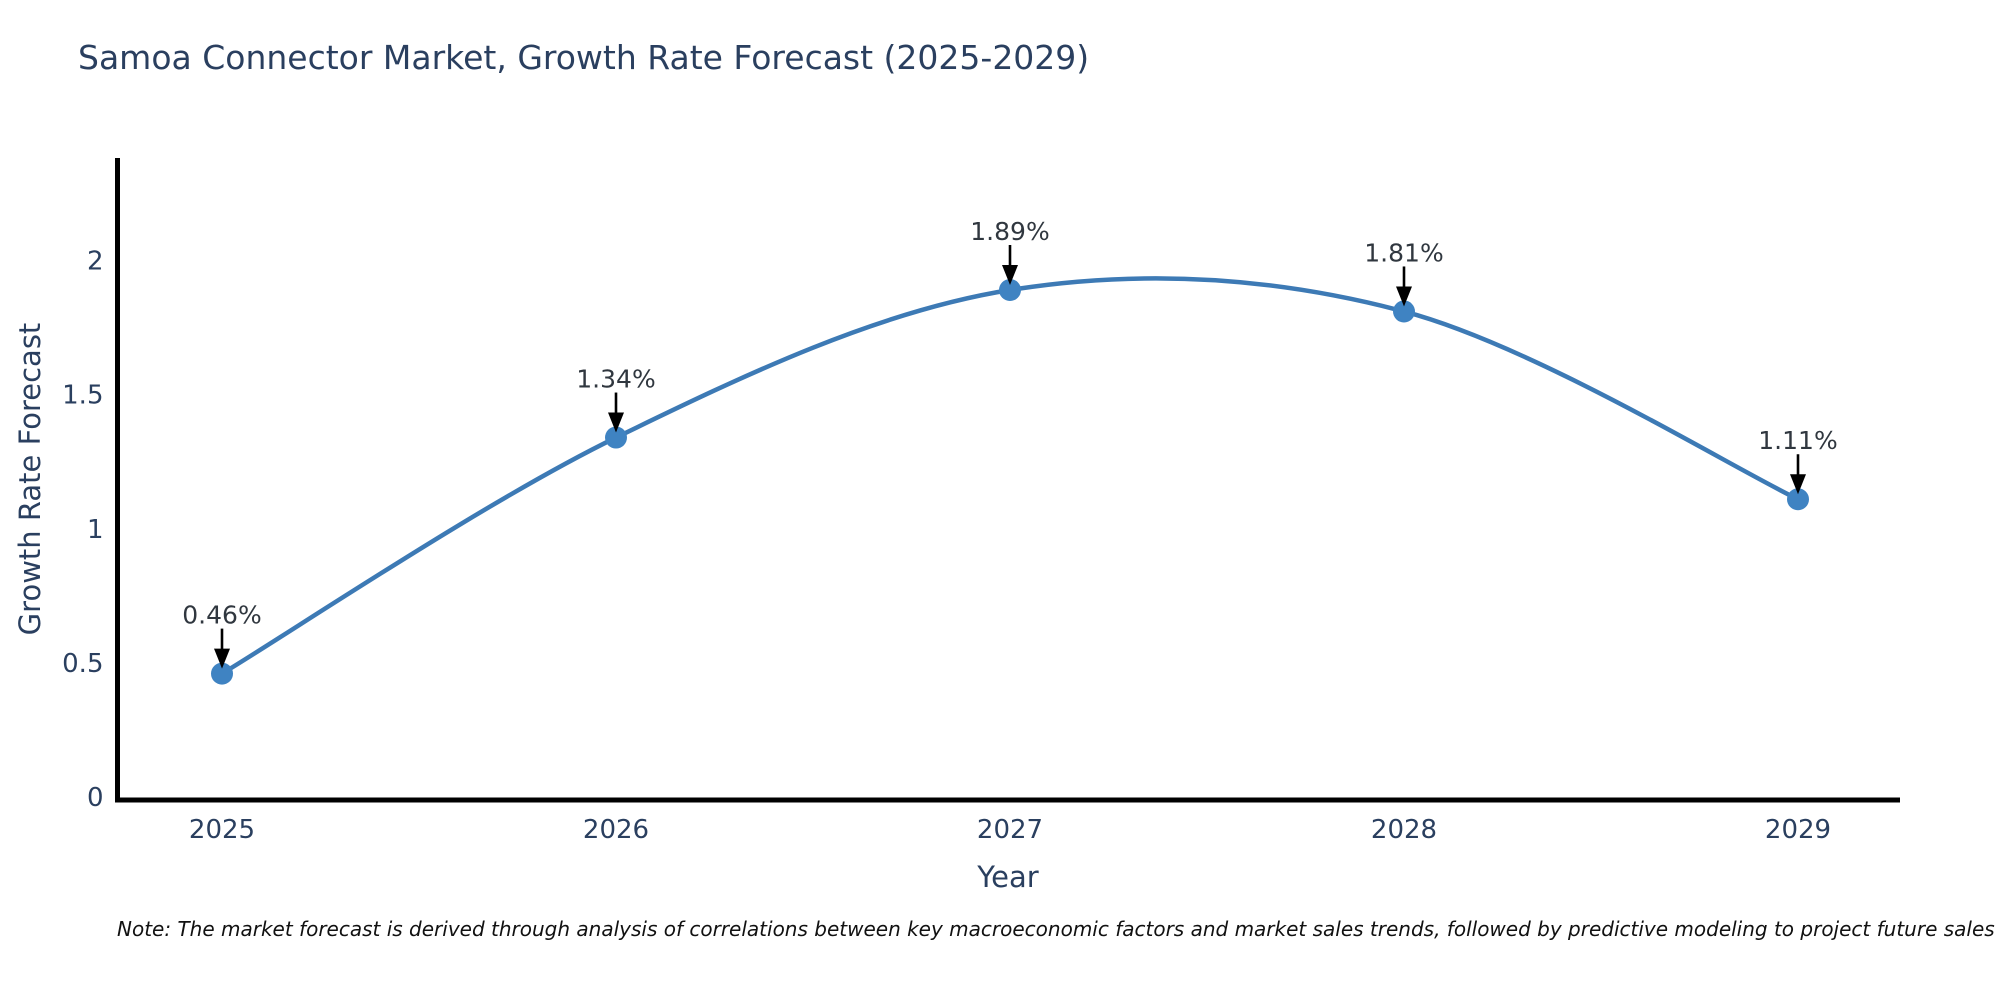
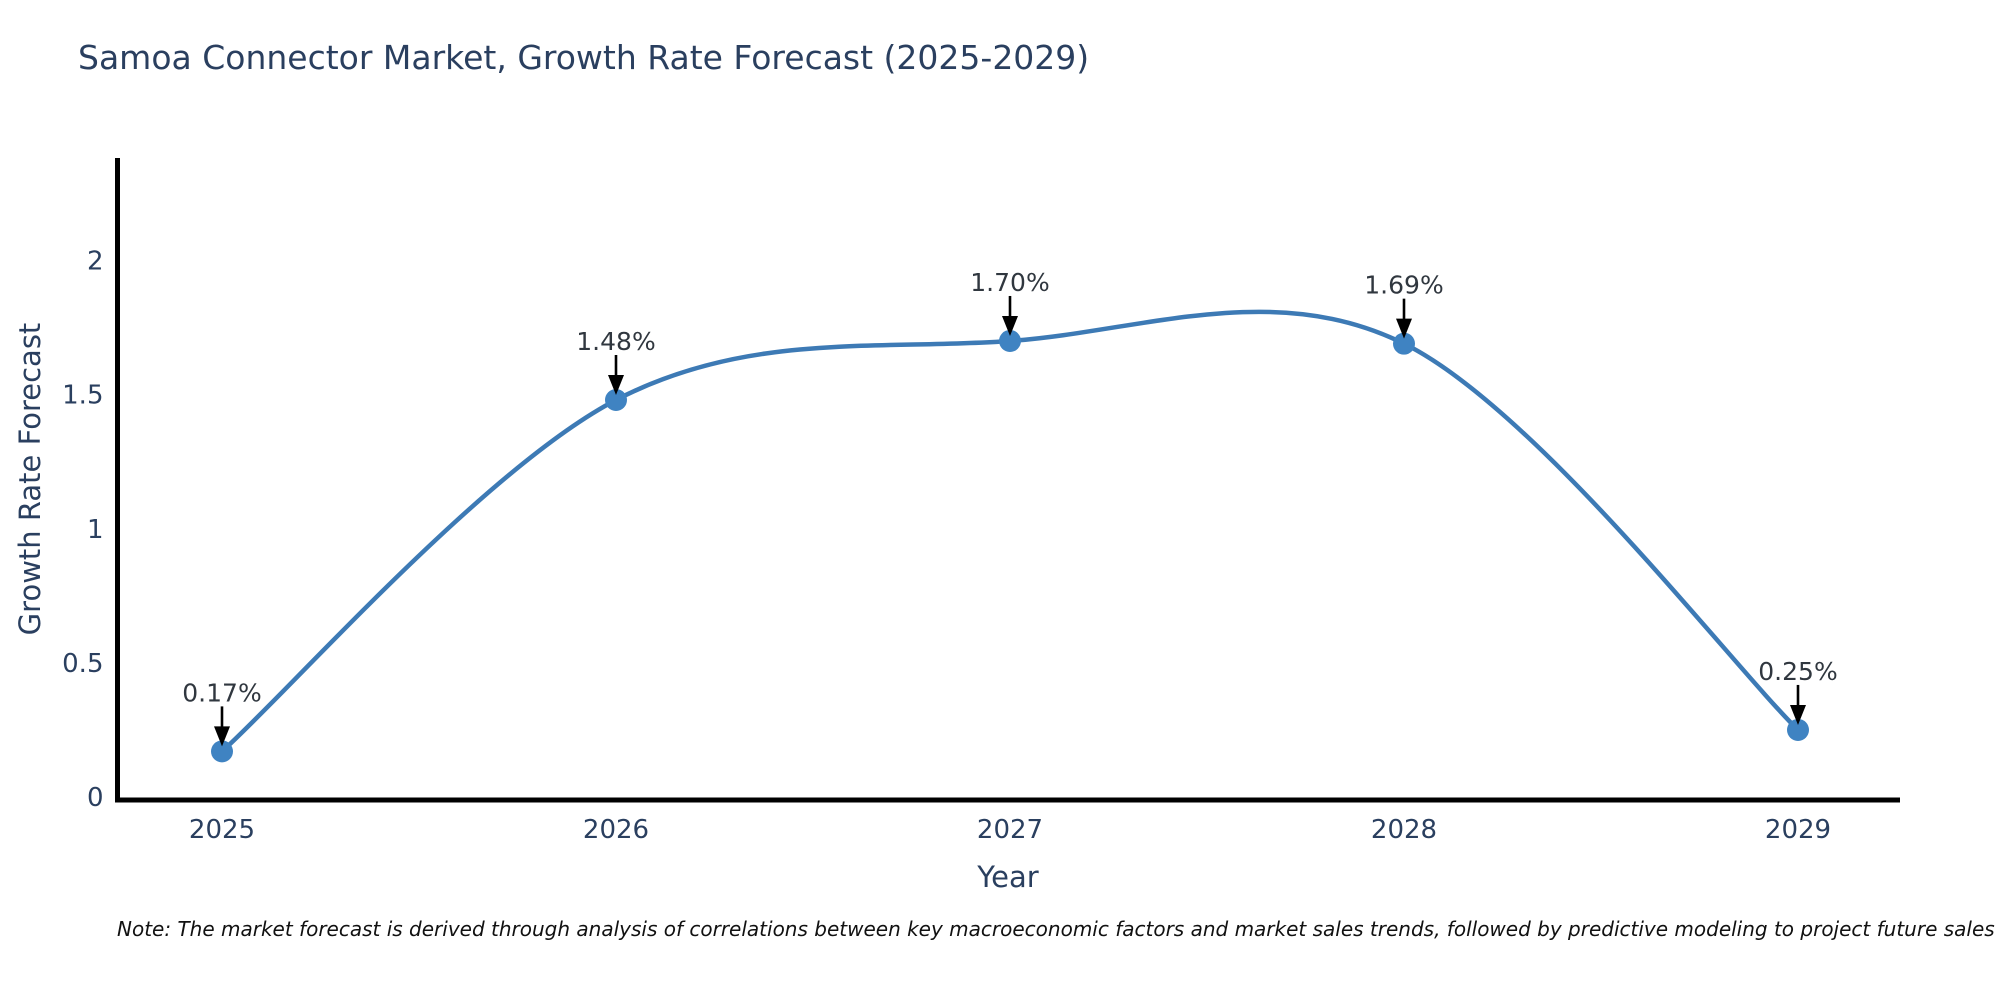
2025: 0.46% -> 0.17%
2026: 1.34% -> 1.48%
2027: 1.89% -> 1.70%
2028: 1.81% -> 1.69%
2029: 1.11% -> 0.25%
